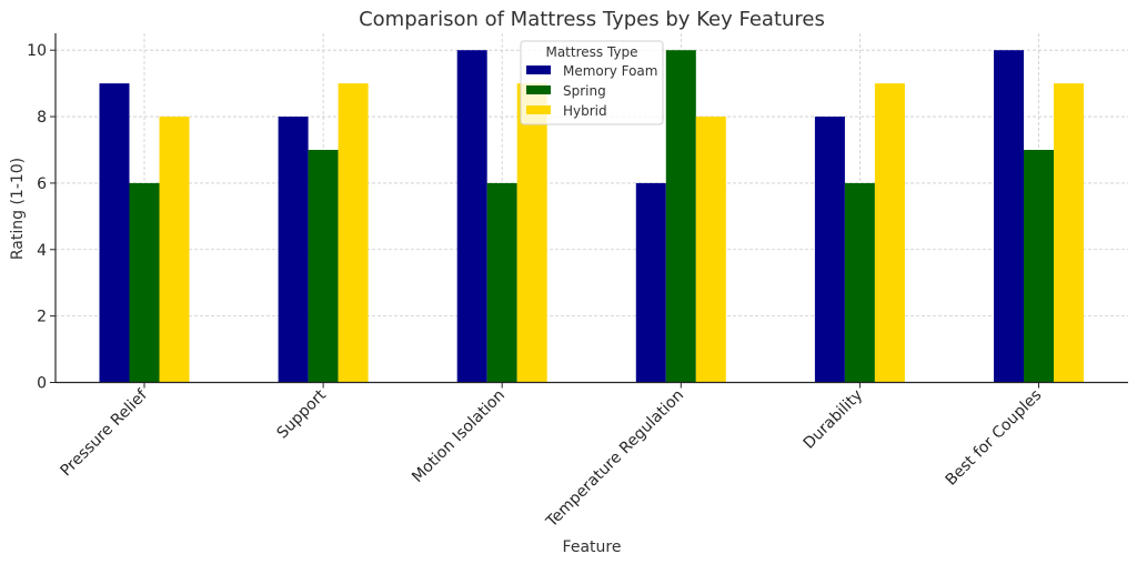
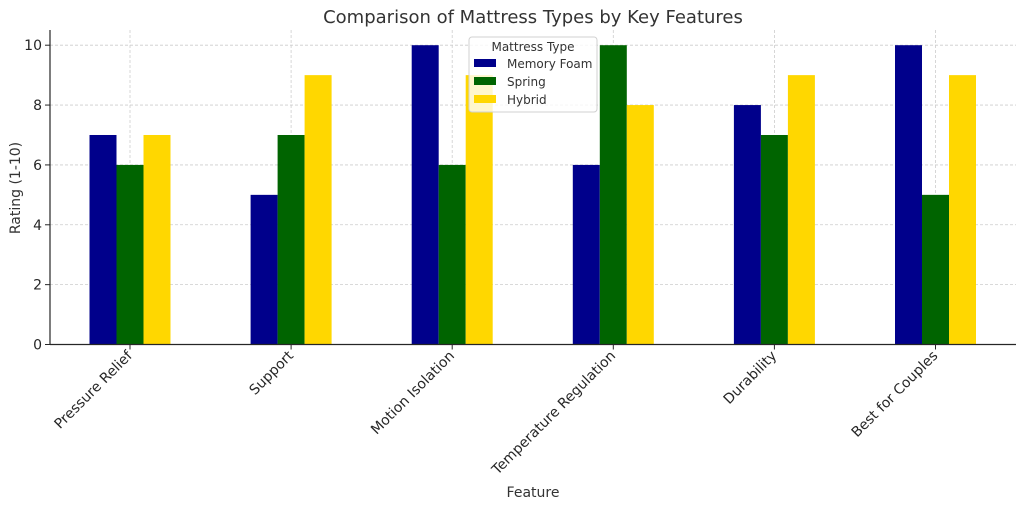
Memory Foam/Pressure Relief: 9 -> 7
Hybrid/Pressure Relief: 8 -> 7
Memory Foam/Support: 8 -> 5
Spring/Durability: 6 -> 7
Spring/Best for Couples: 7 -> 5
